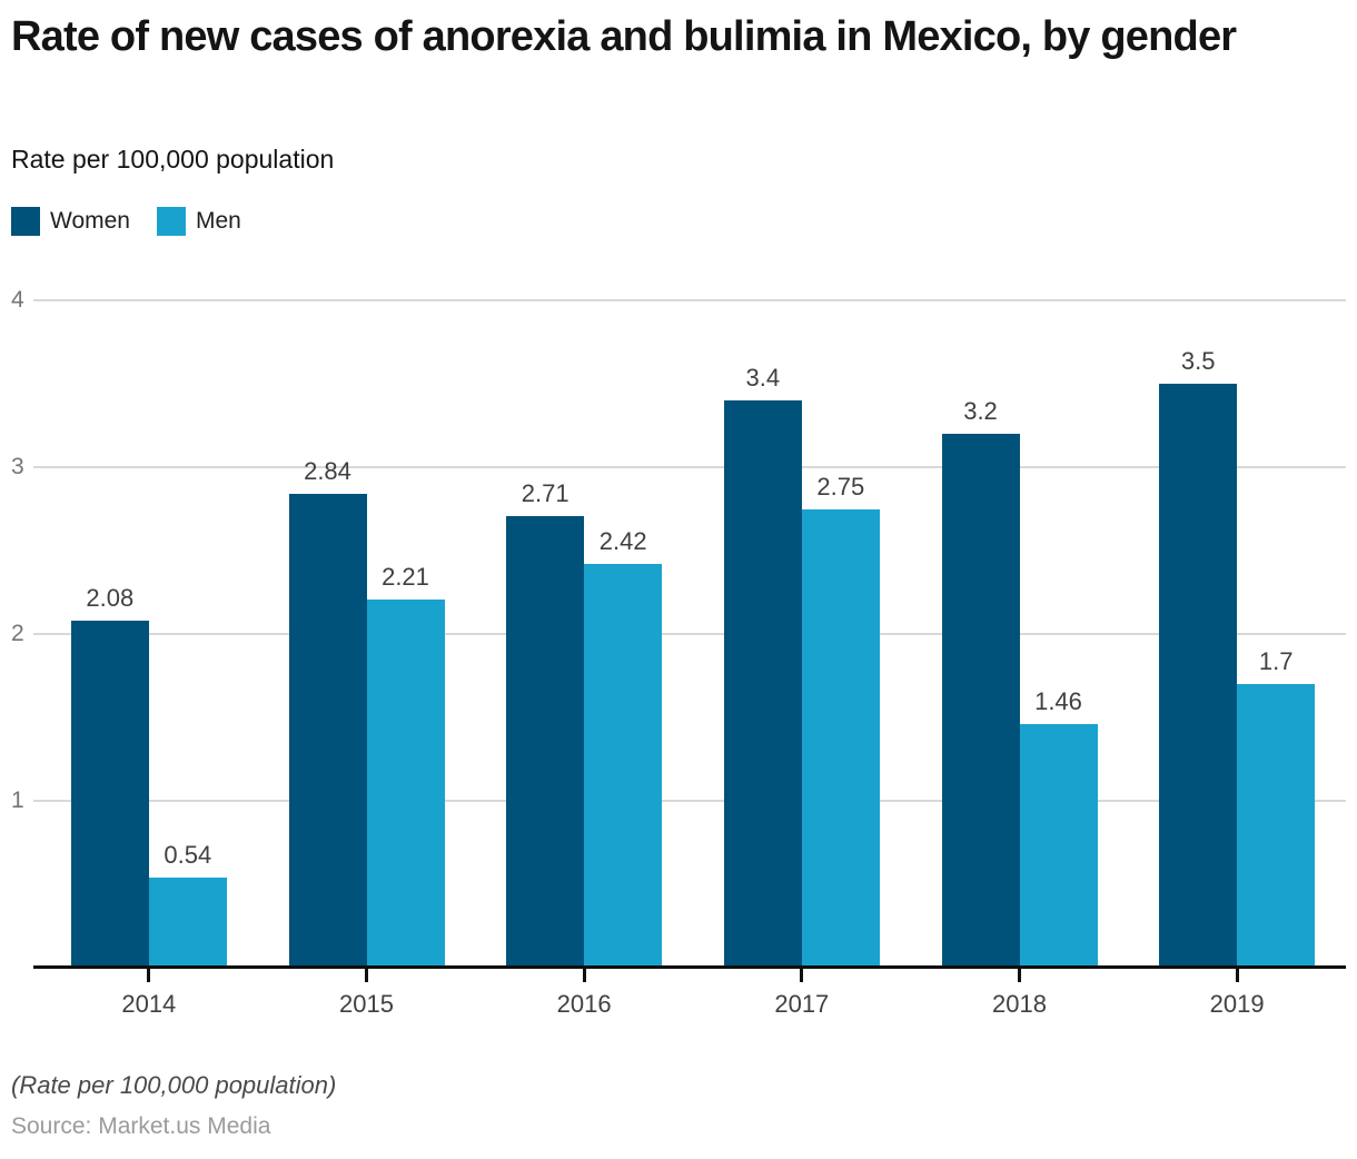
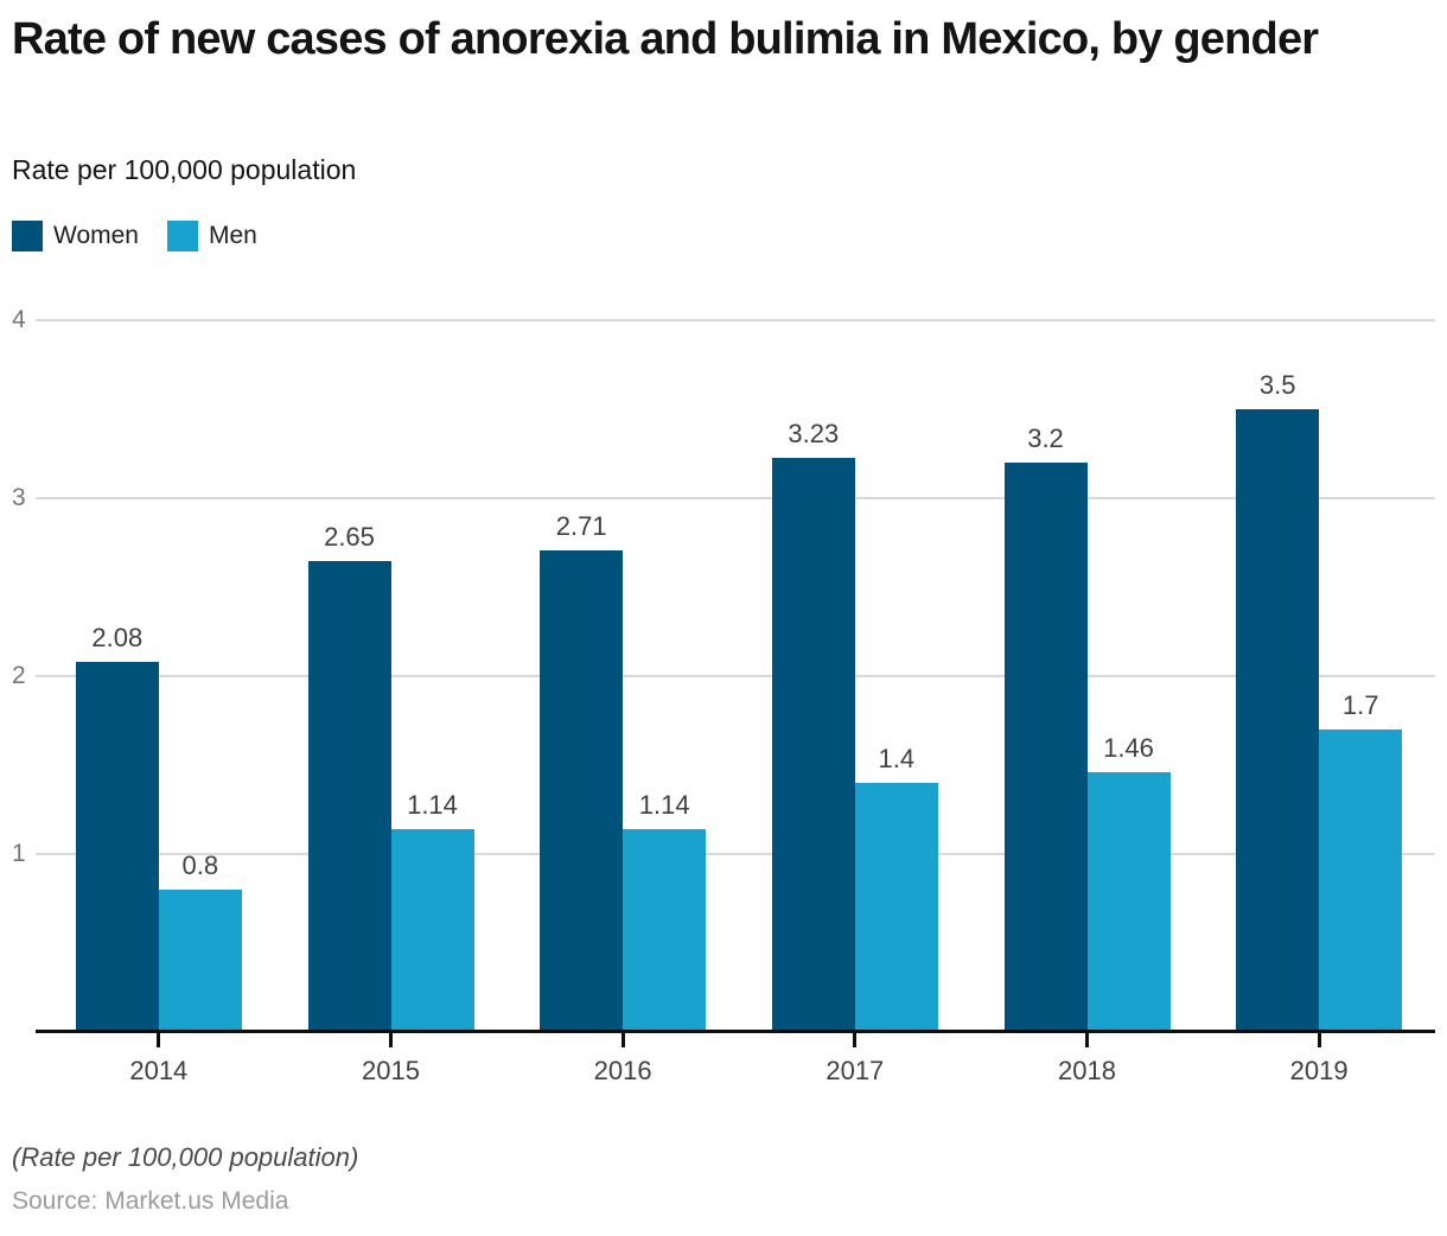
Men/2014: 0.54 -> 0.8
Women/2015: 2.84 -> 2.65
Men/2015: 2.21 -> 1.14
Men/2016: 2.42 -> 1.14
Women/2017: 3.4 -> 3.23
Men/2017: 2.75 -> 1.4
